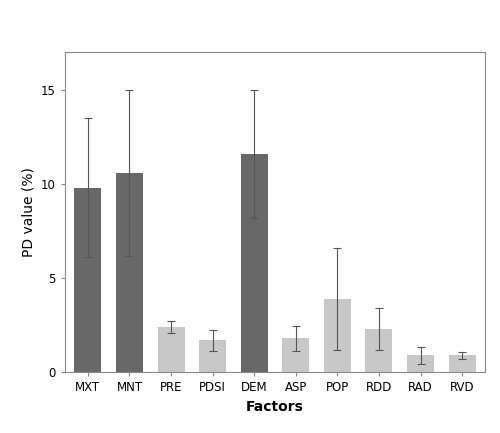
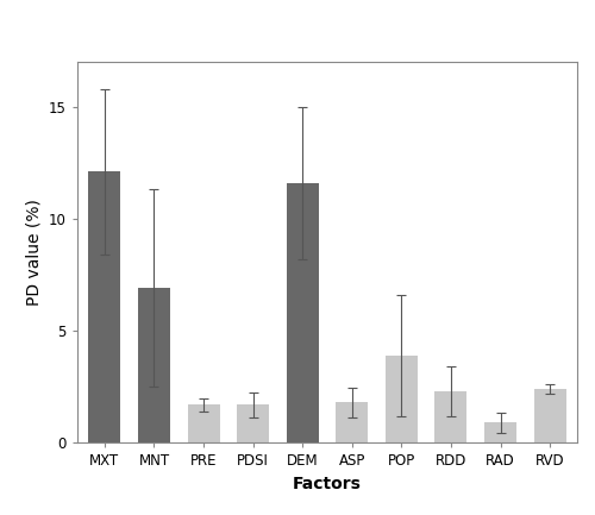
MXT: 9.8 -> 12.1
MNT: 10.6 -> 6.9
PRE: 2.4 -> 1.7
RVD: 0.9 -> 2.4
